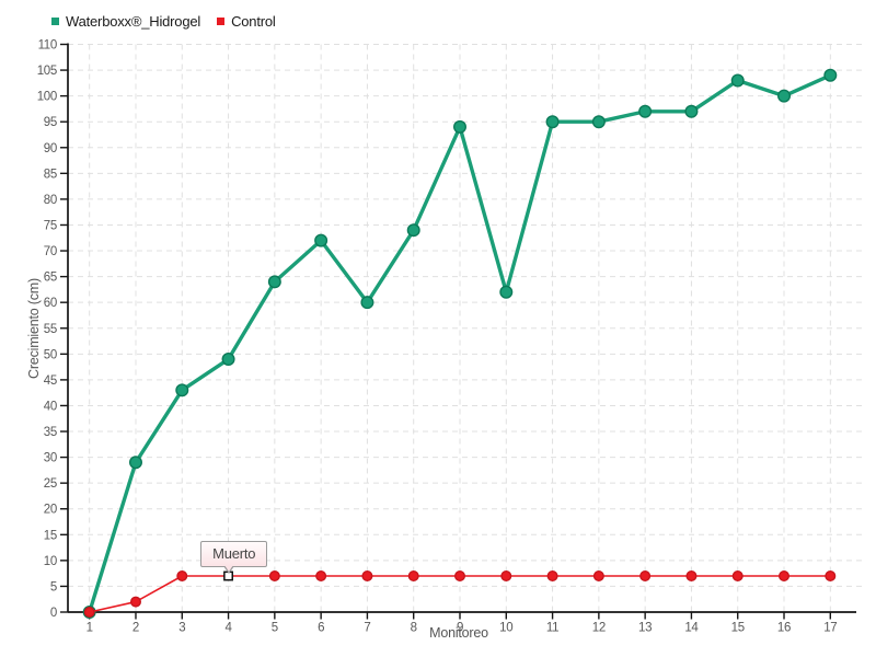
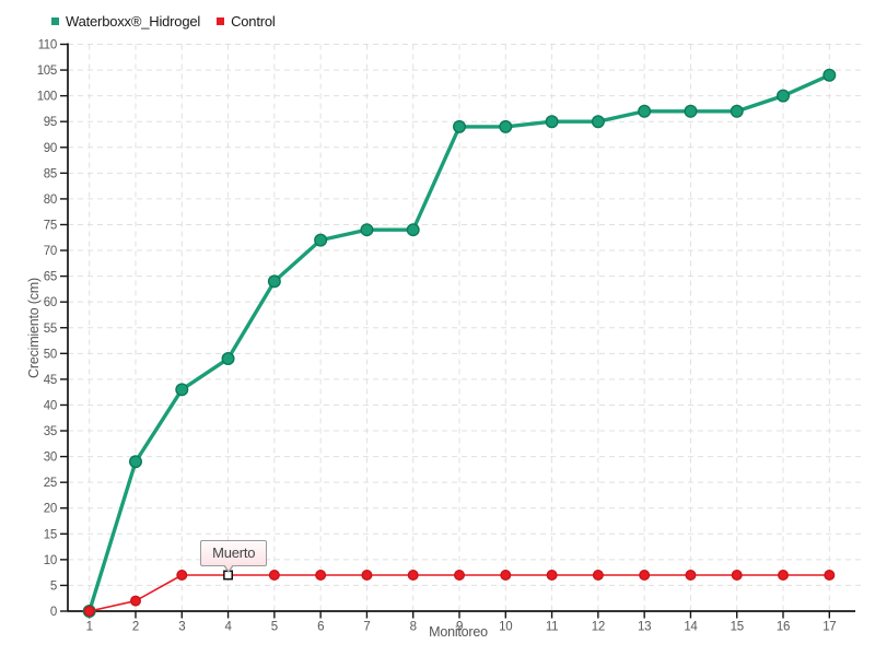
Waterboxx®_Hidrogel/7: 60 -> 74
Waterboxx®_Hidrogel/10: 62 -> 94
Waterboxx®_Hidrogel/15: 103 -> 97
